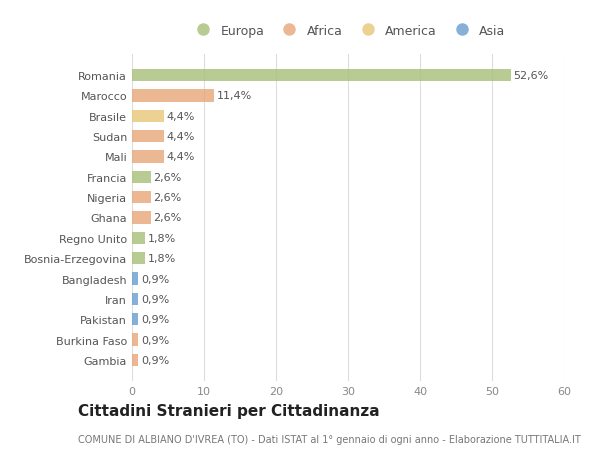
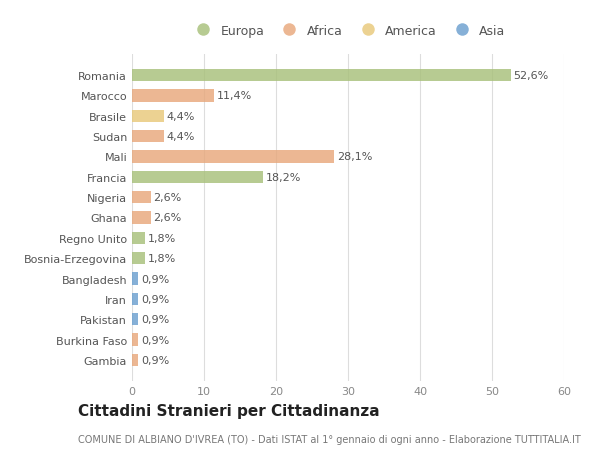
Mali: 4,4% -> 28,1%
Francia: 2,6% -> 18,2%
